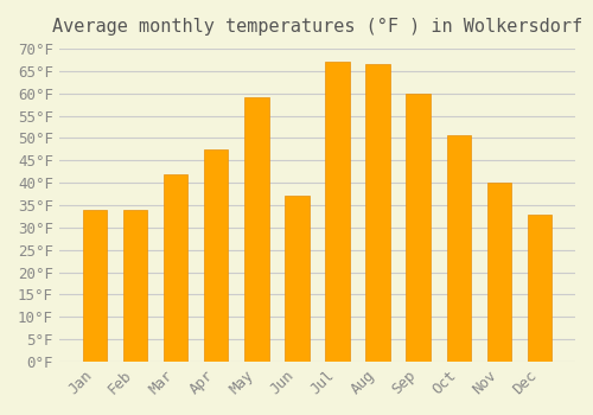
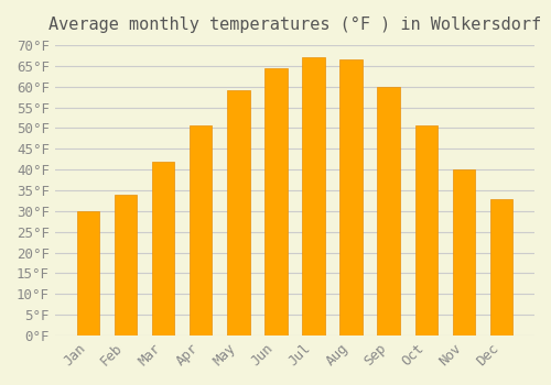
Jan: 34.0°F -> 30.0°F
Apr: 47.5°F -> 50.5°F
Jun: 37.0°F -> 64.5°F
